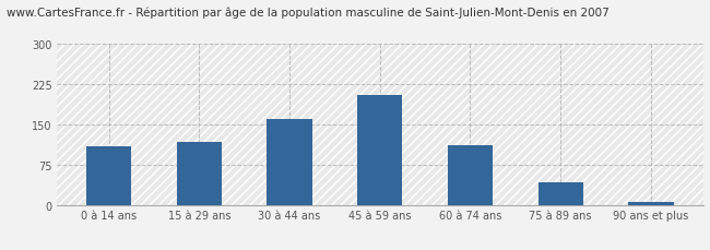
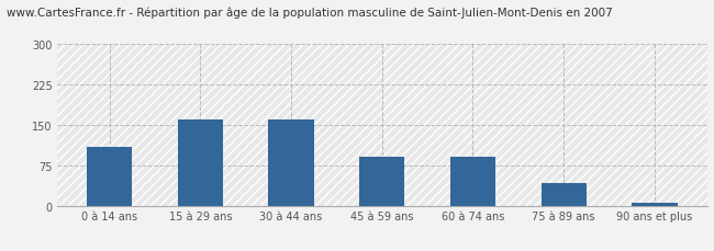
15 à 29 ans: 118 -> 160
45 à 59 ans: 205 -> 90
60 à 74 ans: 112 -> 90
